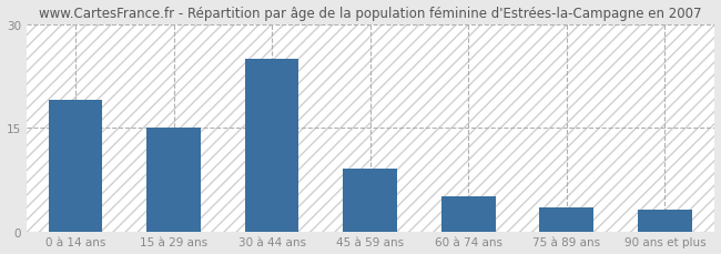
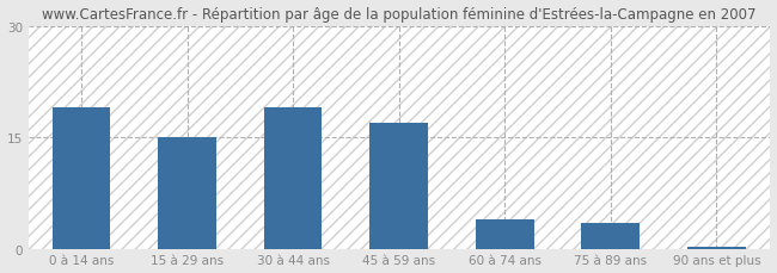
30 à 44 ans: 25.0 -> 19.0
45 à 59 ans: 9.0 -> 17.0
60 à 74 ans: 5.0 -> 4.0
90 ans et plus: 3.2 -> 0.3
